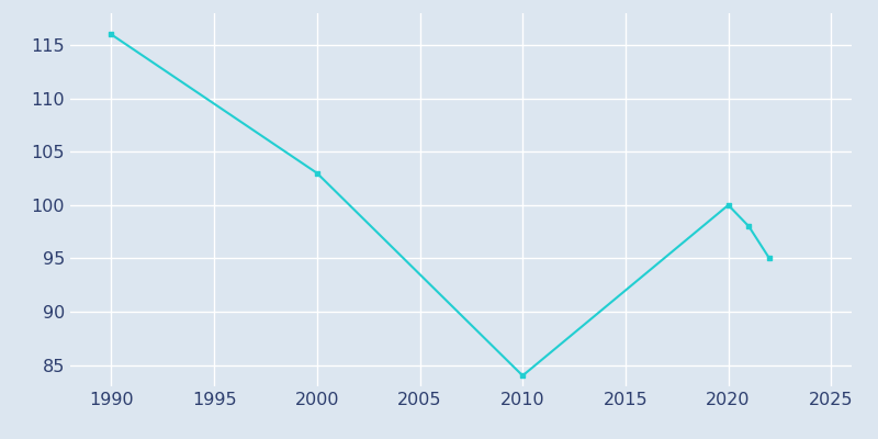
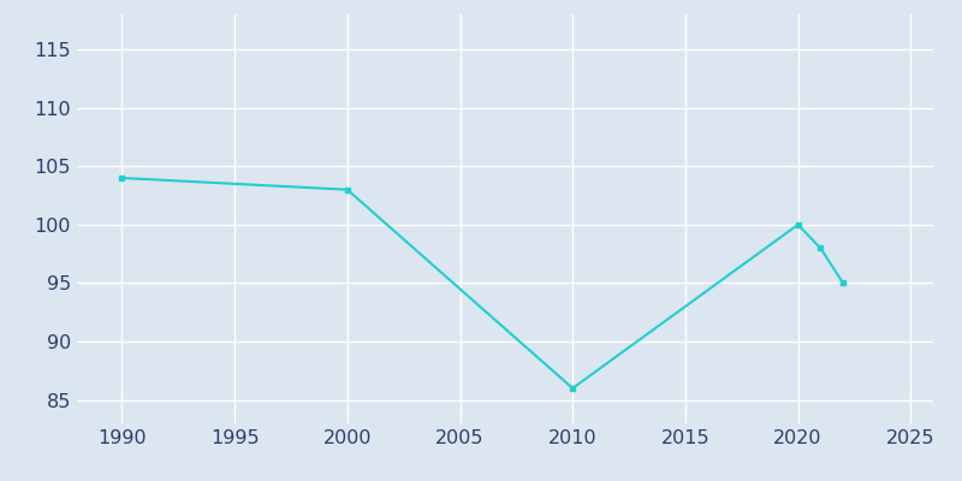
1990: 116 -> 104
2010: 84 -> 86
